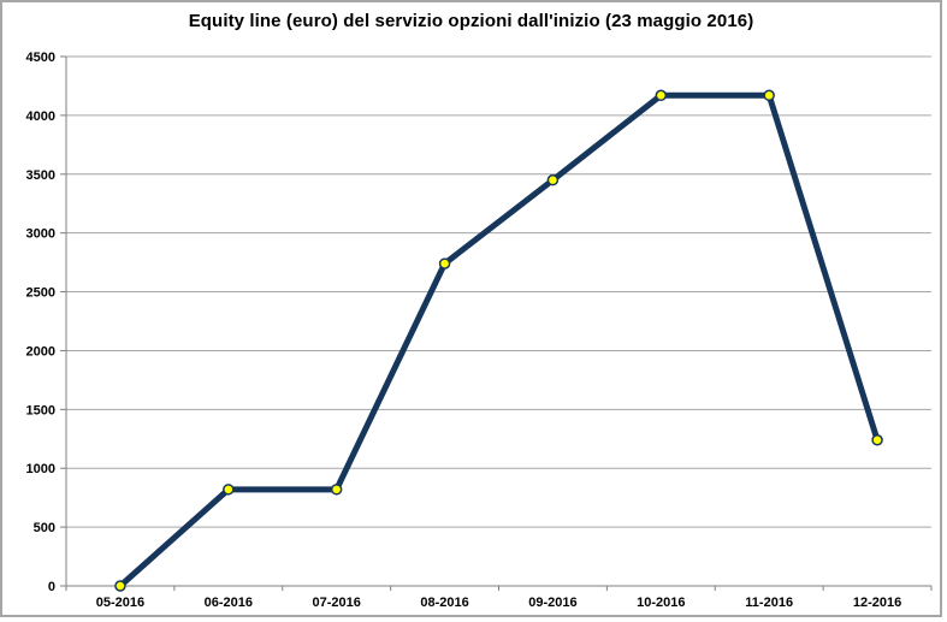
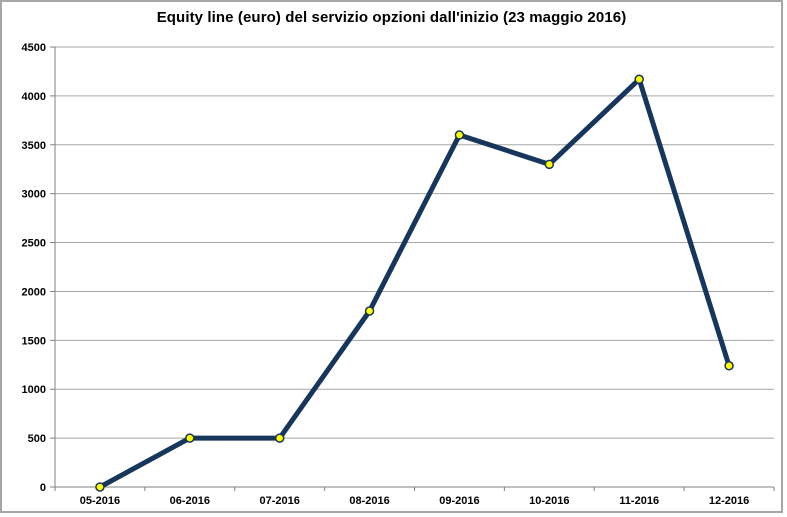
06-2016: 800 -> 500
07-2016: 800 -> 500
08-2016: 2700 -> 1800
09-2016: 3400 -> 3600
10-2016: 4200 -> 3300
